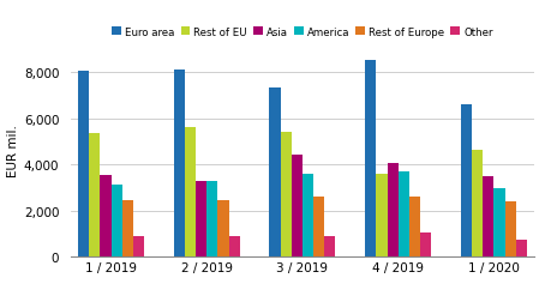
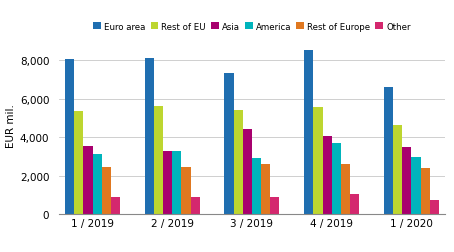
America/3 / 2019: 3,600 -> 2,900
Rest of EU/4 / 2019: 3,600 -> 5,600
